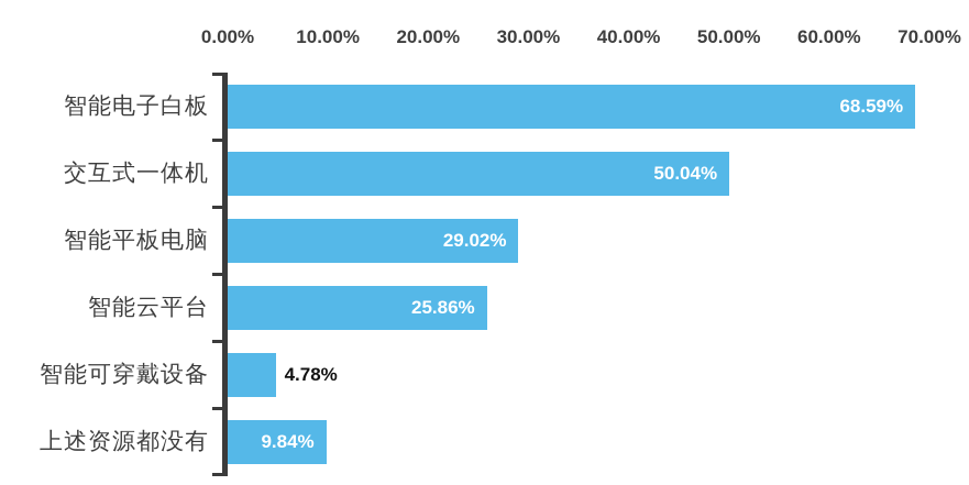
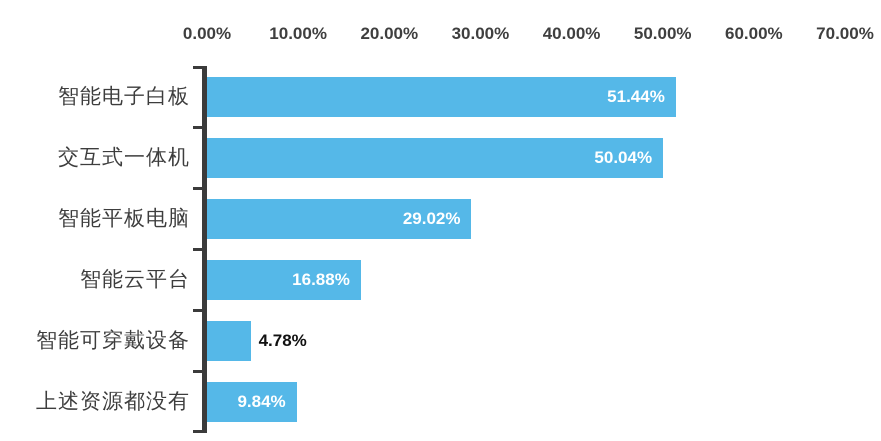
智能电子白板: 68.59% -> 51.44%
智能云平台: 25.86% -> 16.88%
